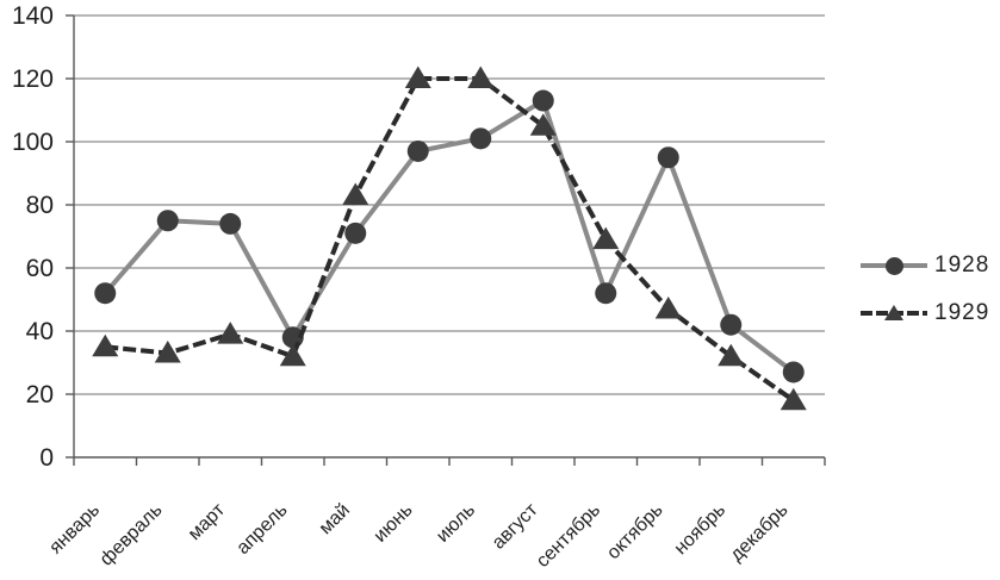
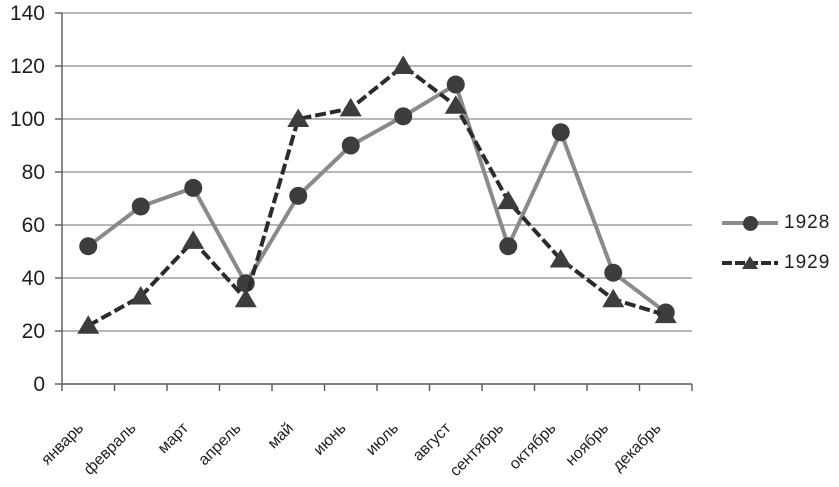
1929/январь: 35 -> 22
1928/февраль: 75 -> 67
1929/март: 39 -> 54
1929/май: 83 -> 100
1928/июнь: 97 -> 90
1929/июнь: 120 -> 104
1929/декабрь: 18 -> 26
